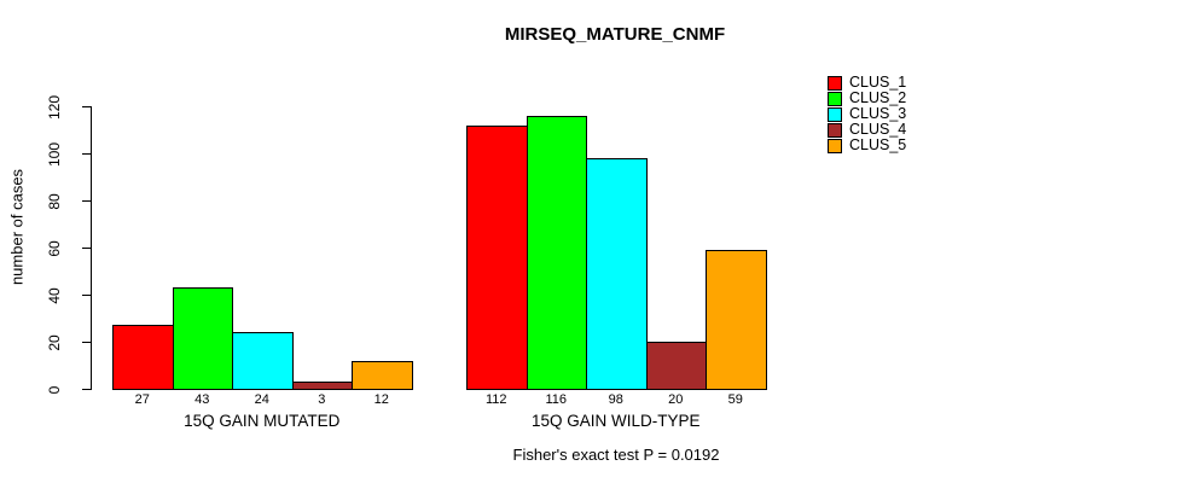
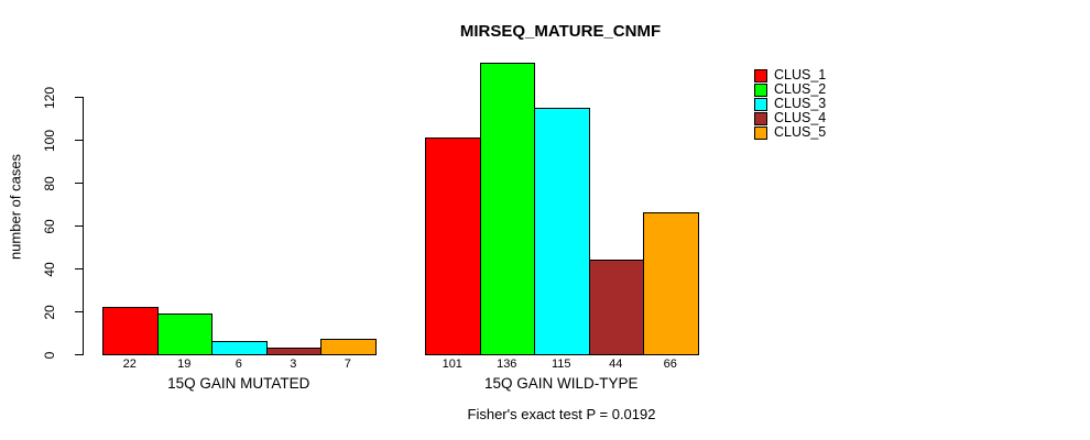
CLUS_1/15Q GAIN MUTATED: 27 -> 22
CLUS_2/15Q GAIN MUTATED: 43 -> 19
CLUS_3/15Q GAIN MUTATED: 24 -> 6
CLUS_5/15Q GAIN MUTATED: 12 -> 7
CLUS_1/15Q GAIN WILD-TYPE: 112 -> 101
CLUS_2/15Q GAIN WILD-TYPE: 116 -> 136
CLUS_3/15Q GAIN WILD-TYPE: 98 -> 115
CLUS_4/15Q GAIN WILD-TYPE: 20 -> 44
CLUS_5/15Q GAIN WILD-TYPE: 59 -> 66
